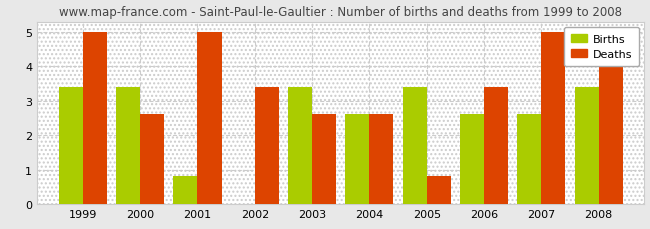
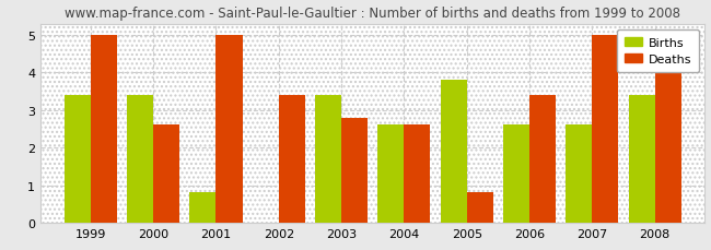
Deaths/2003: 2.6 -> 2.8
Births/2005: 3.4 -> 3.8
